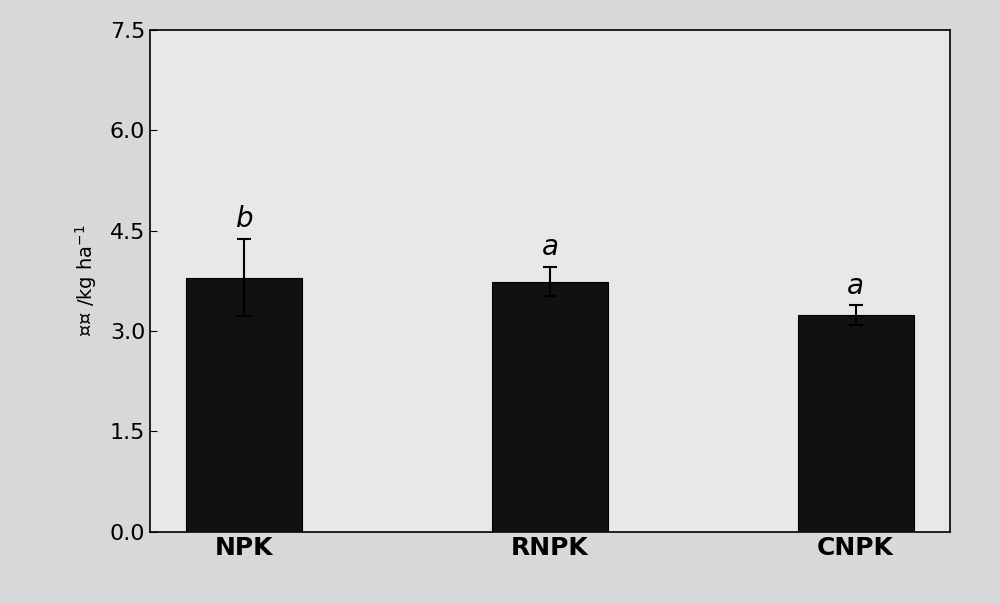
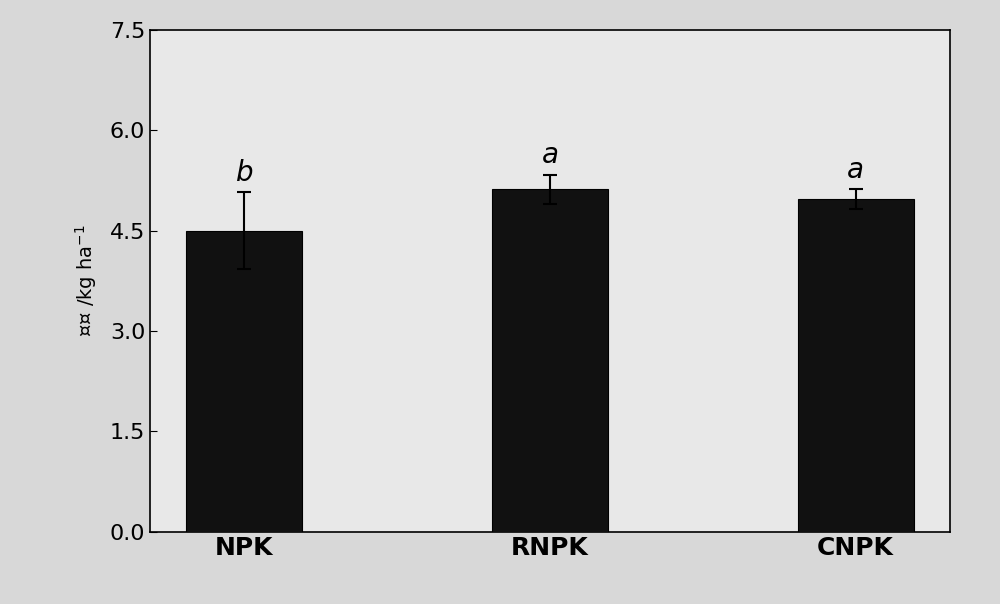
NPK: 3.80 -> 4.50
RNPK: 3.74 -> 5.12
CNPK: 3.24 -> 4.97
